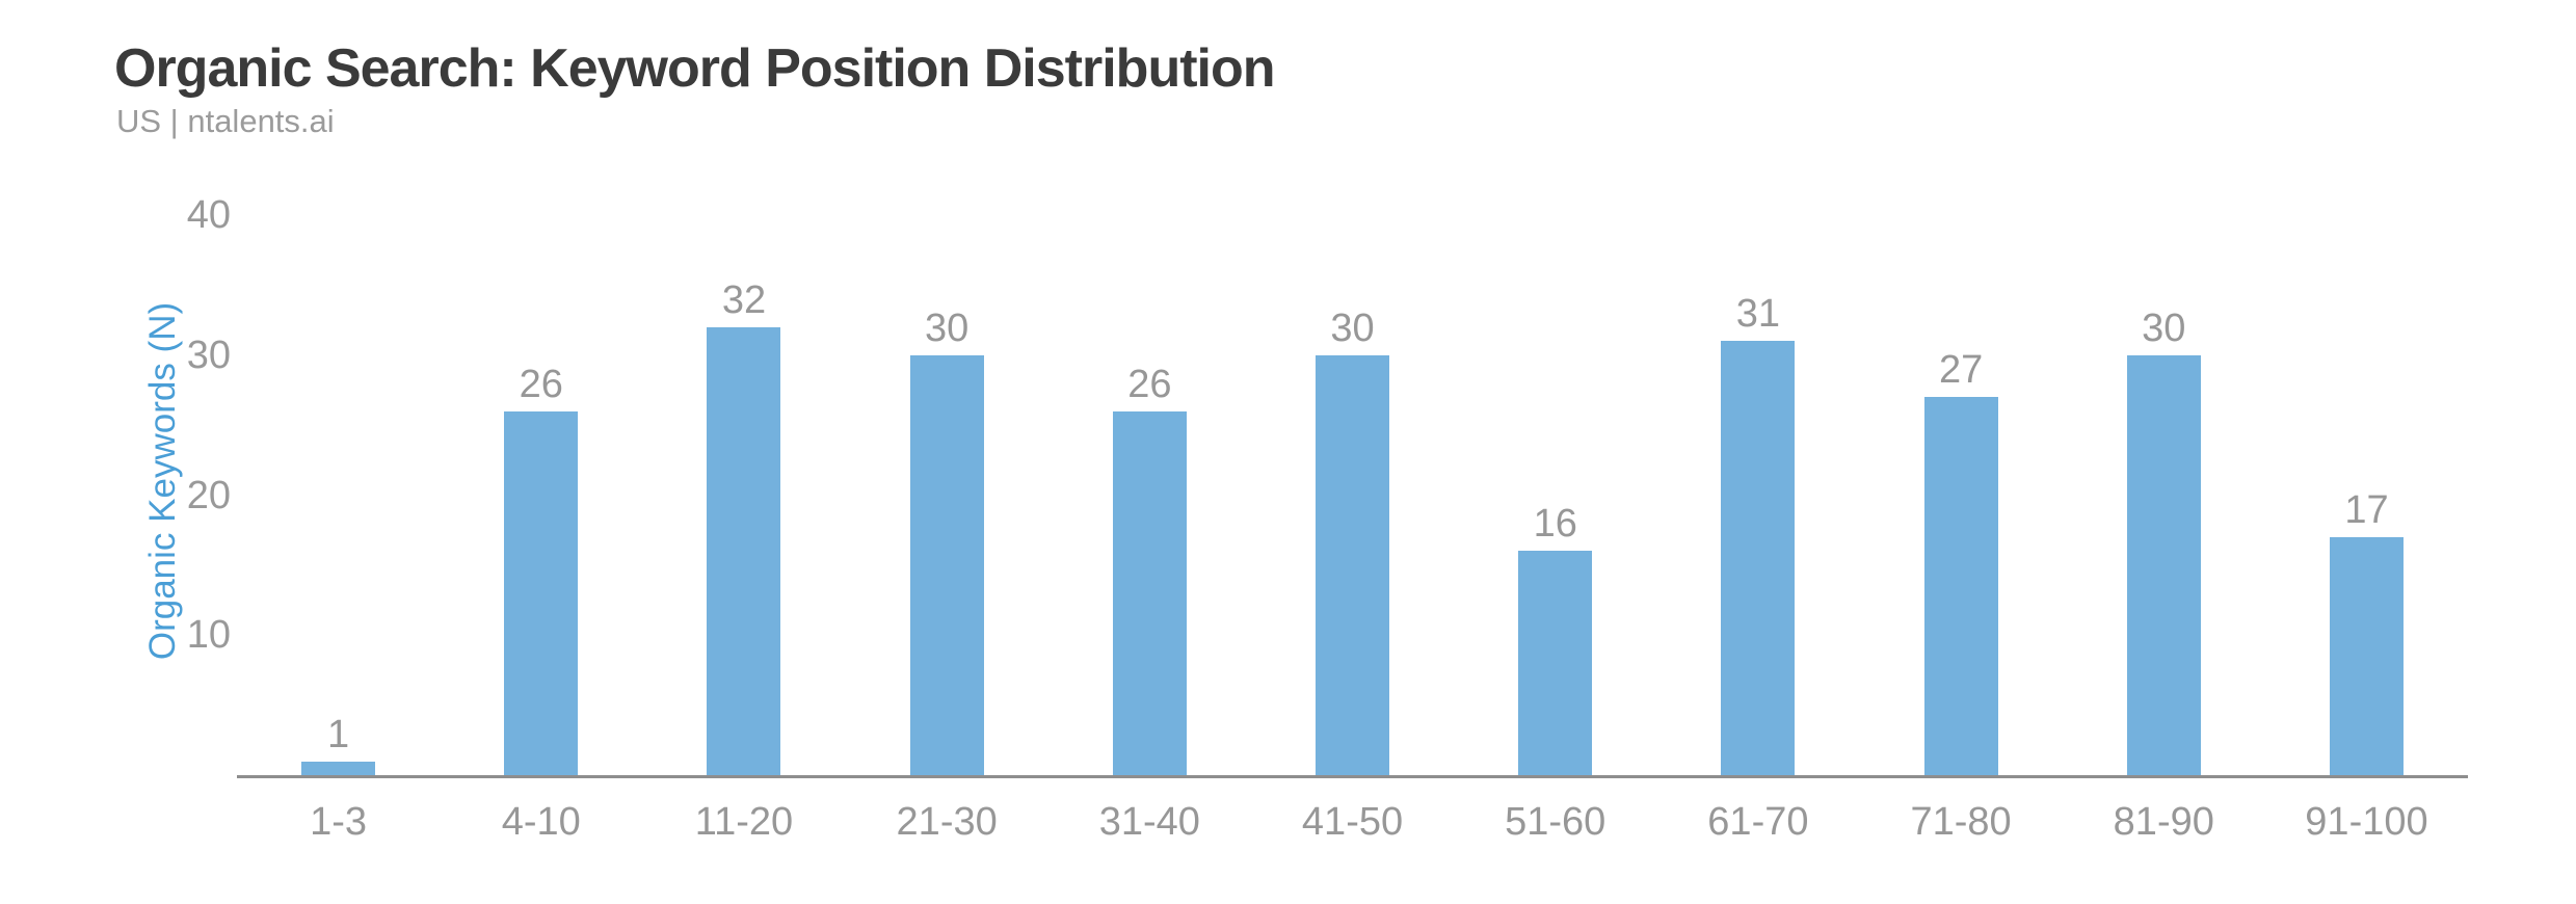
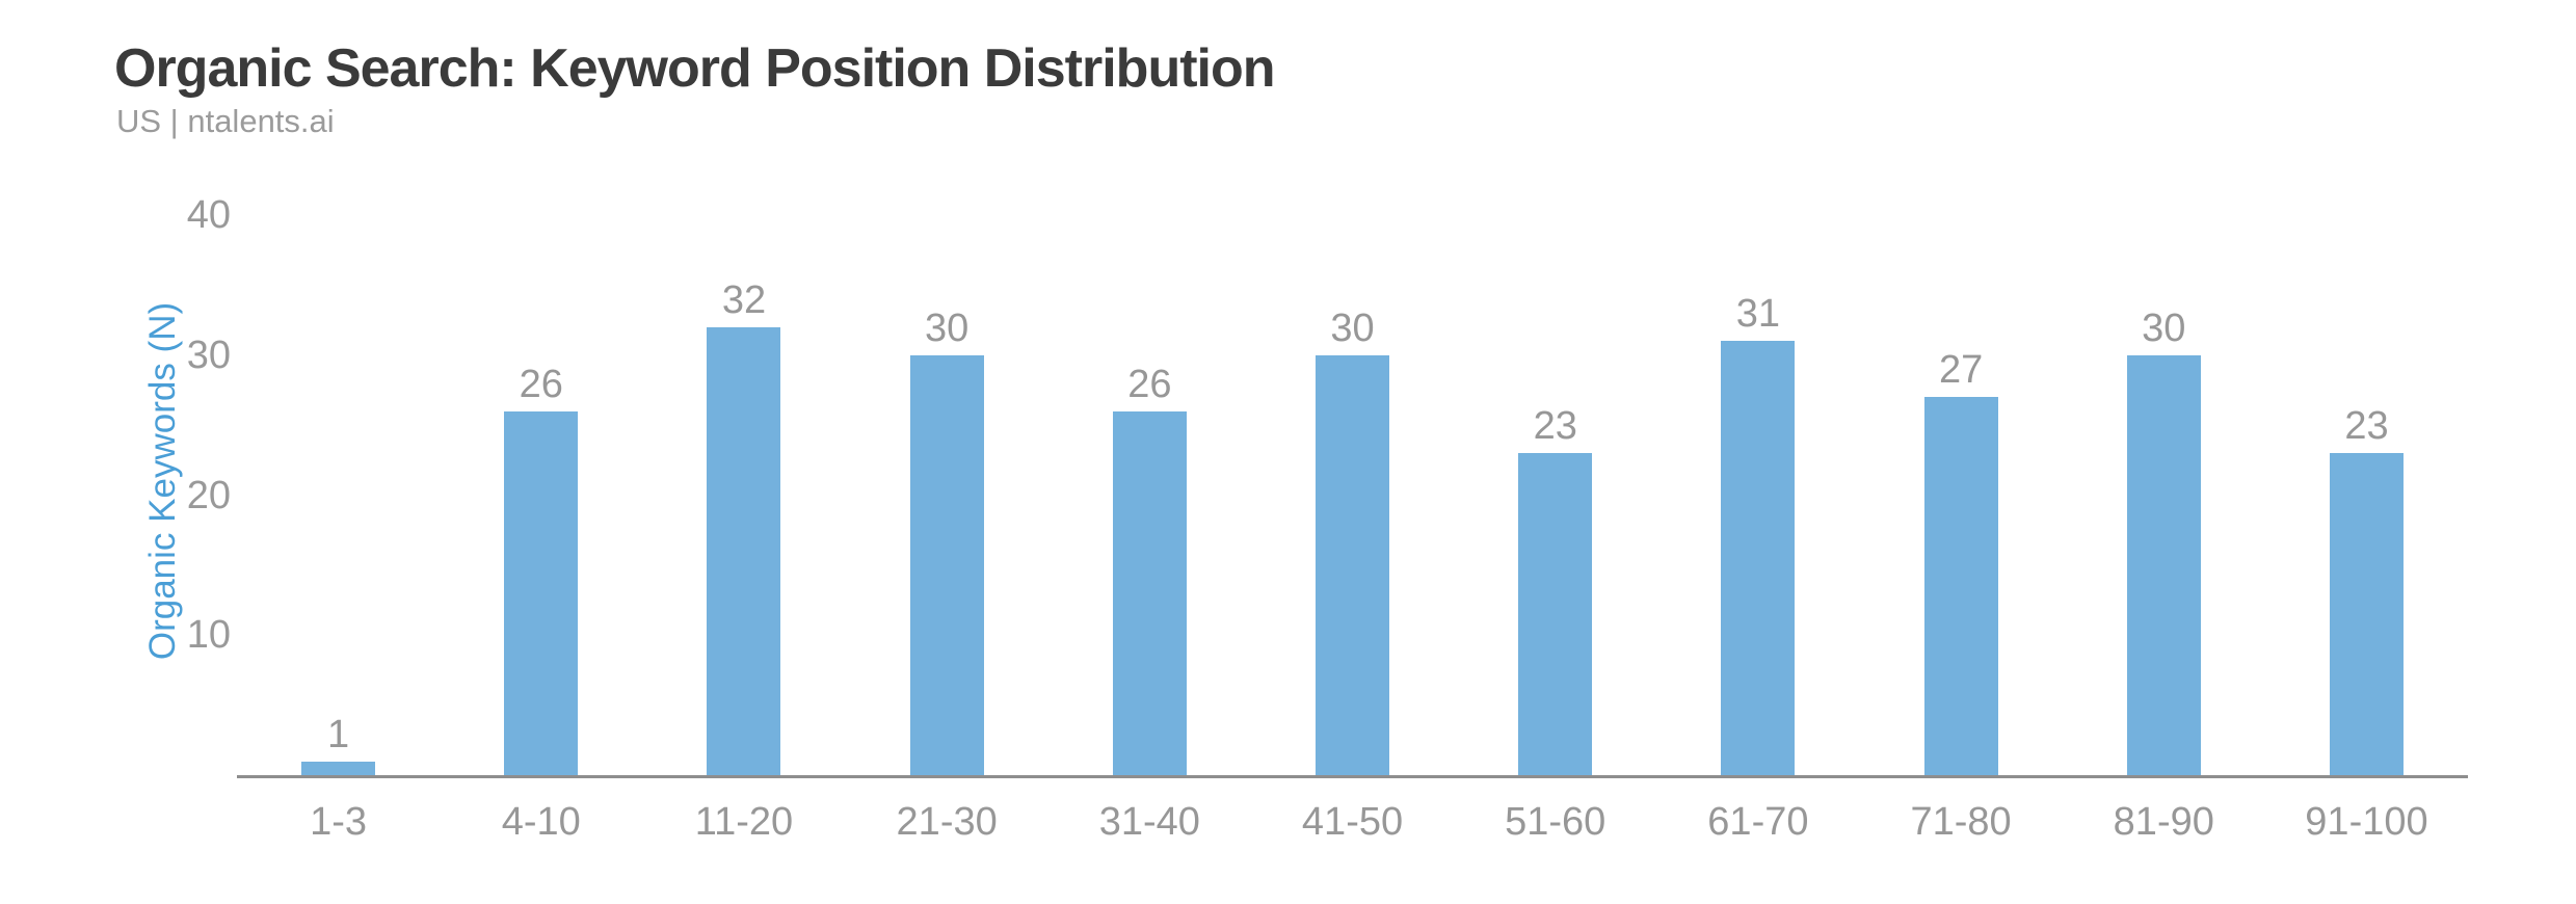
51-60: 16 -> 23
91-100: 17 -> 23
